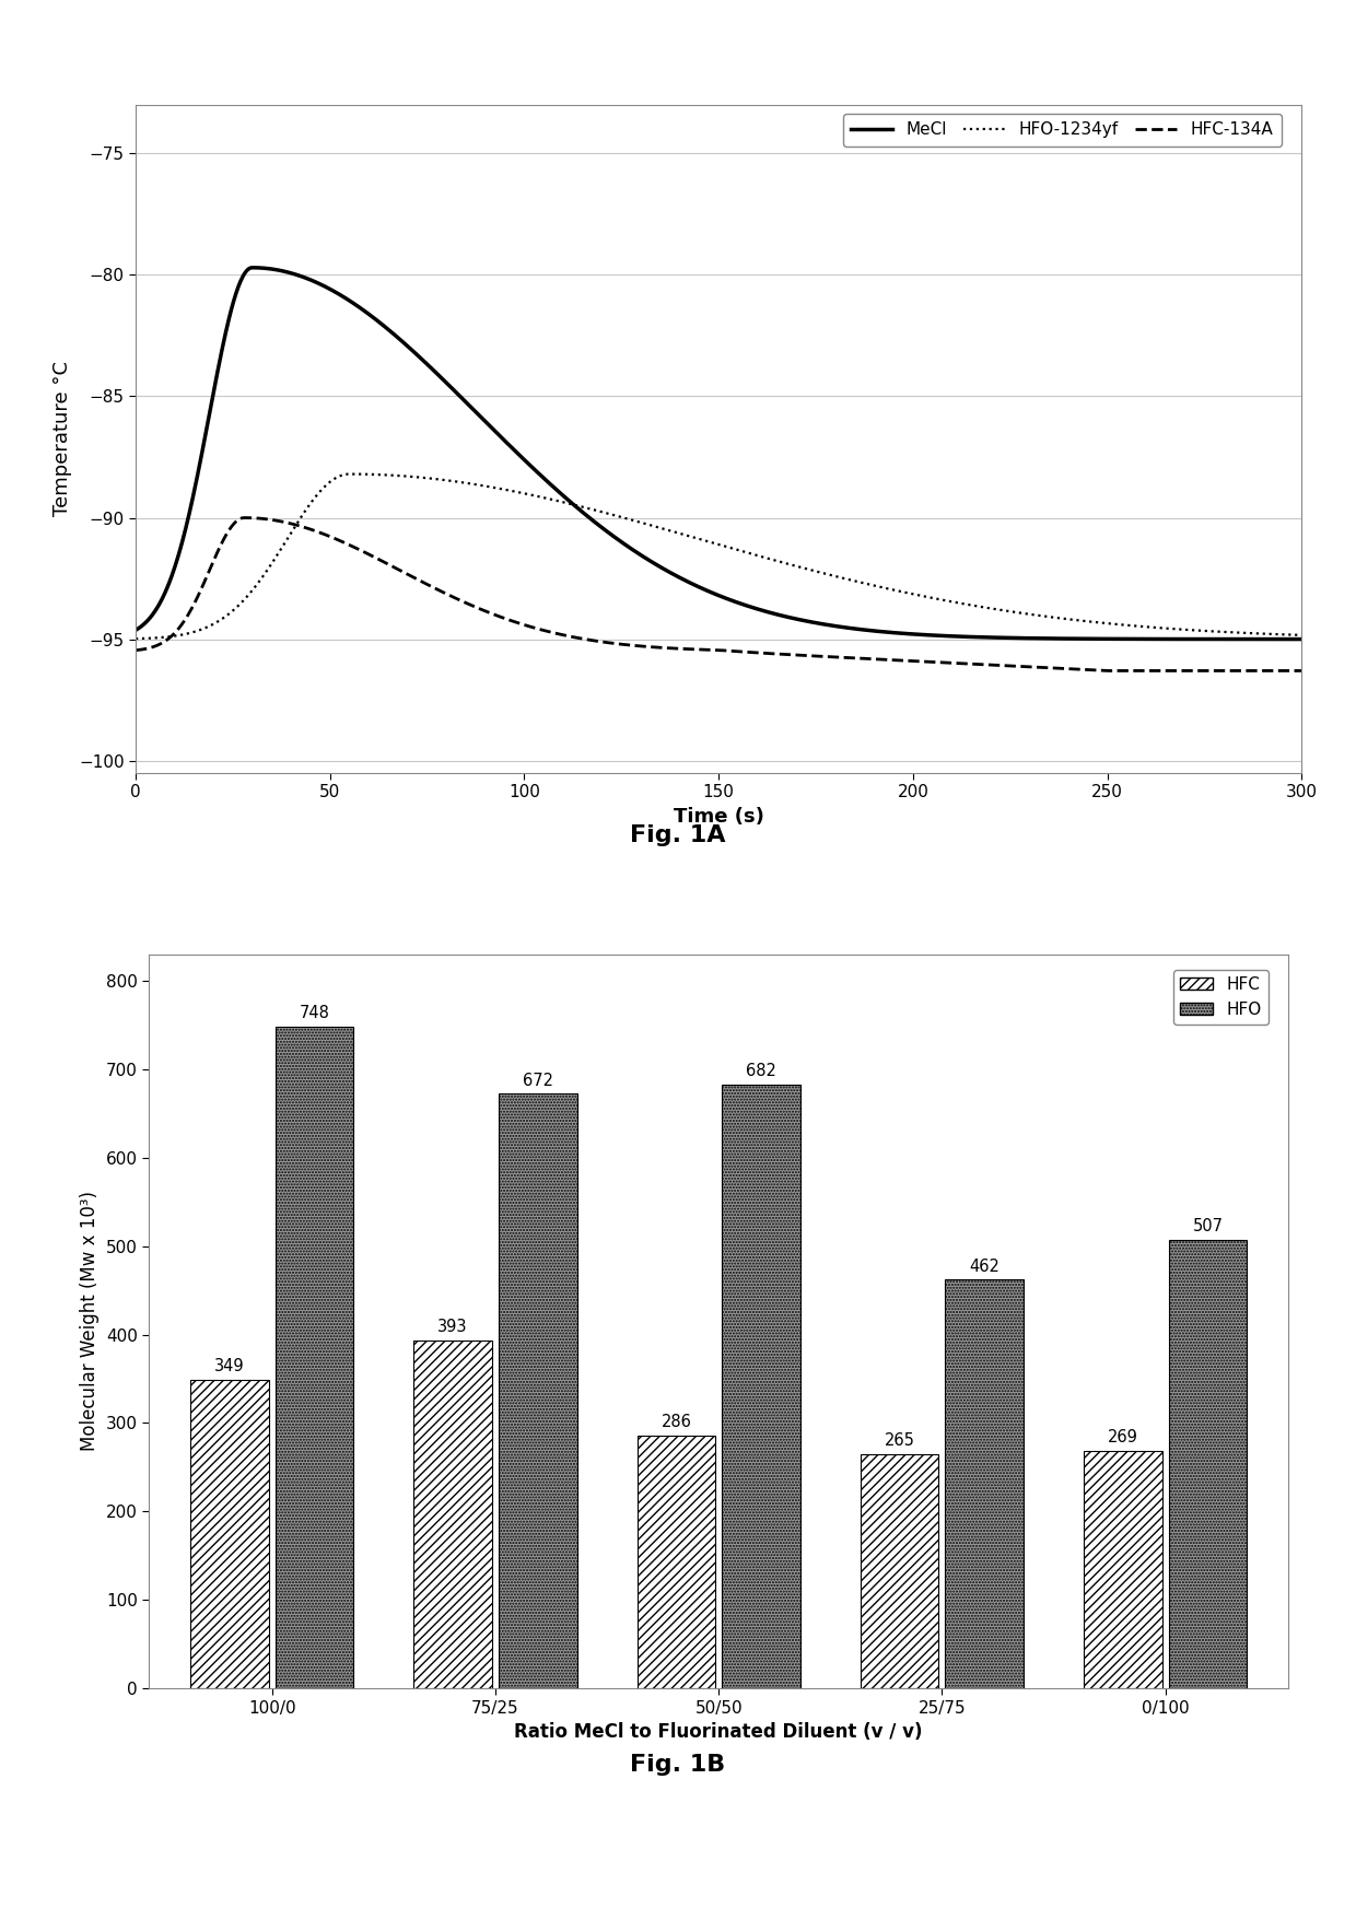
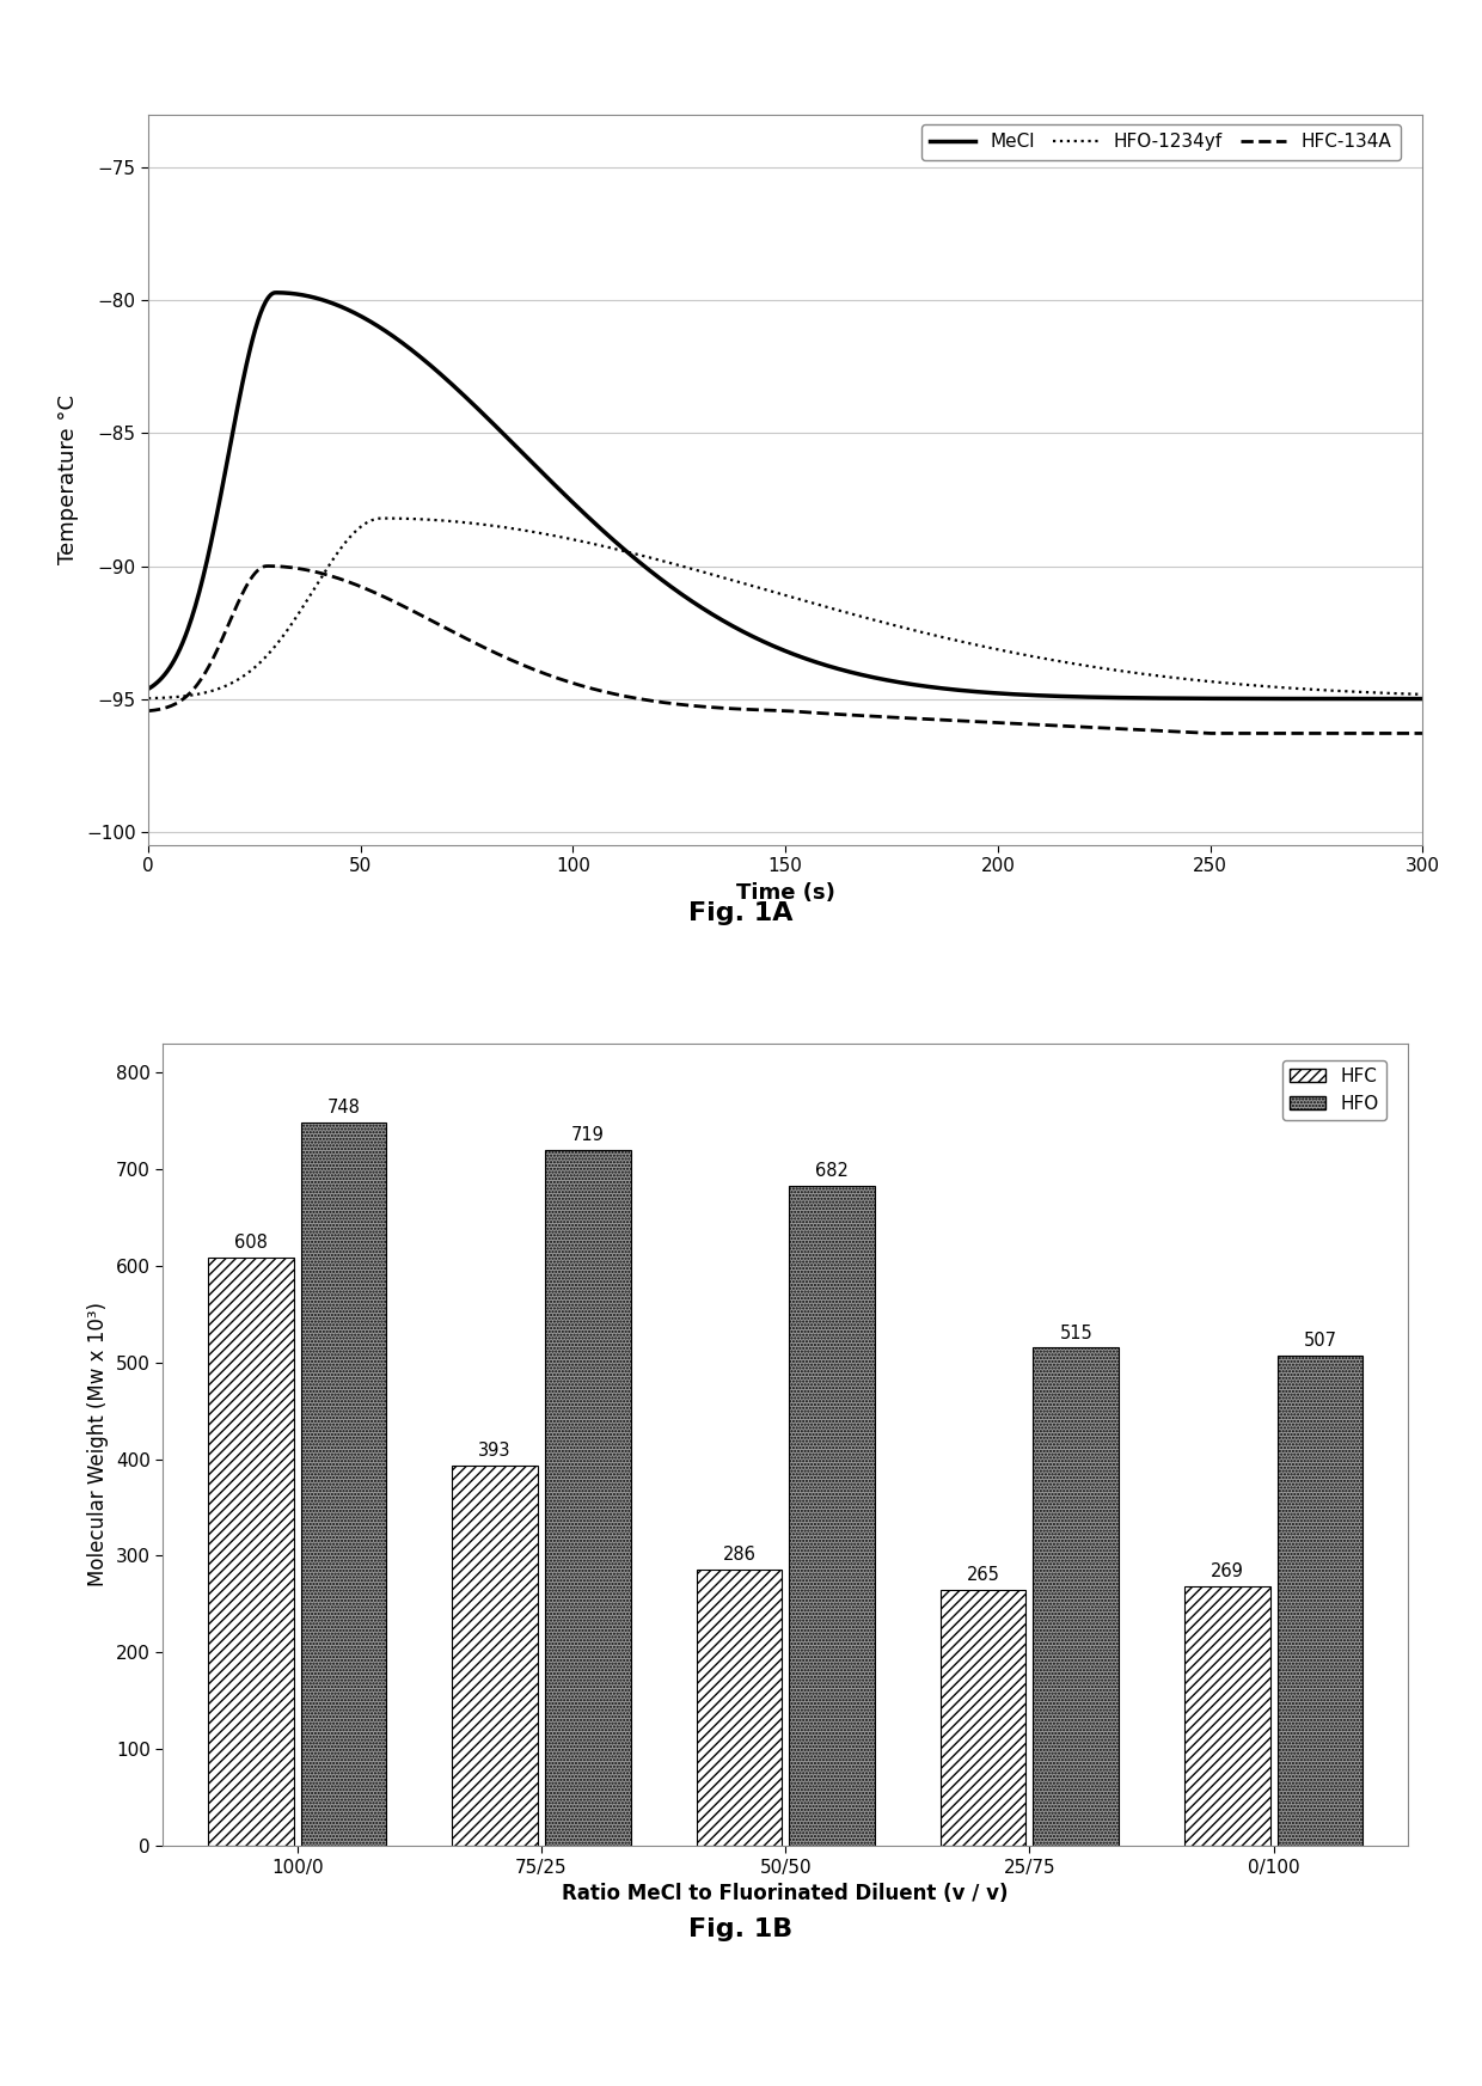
HFC/100/0: 349 -> 608
HFO/75/25: 672 -> 719
HFO/25/75: 462 -> 515
